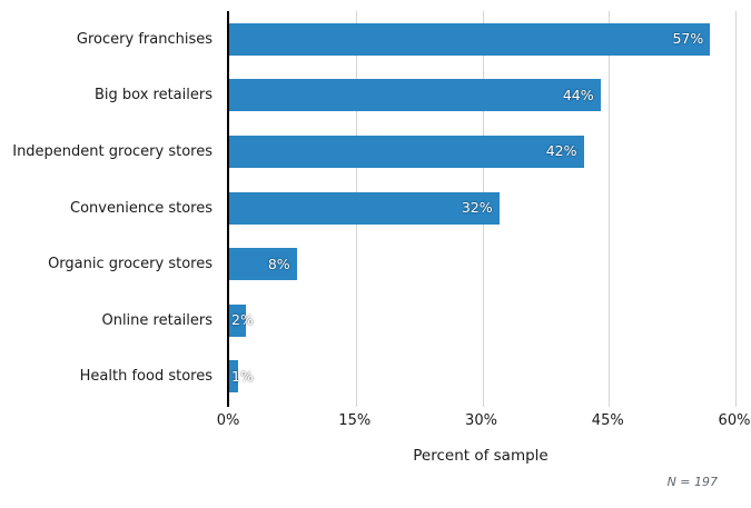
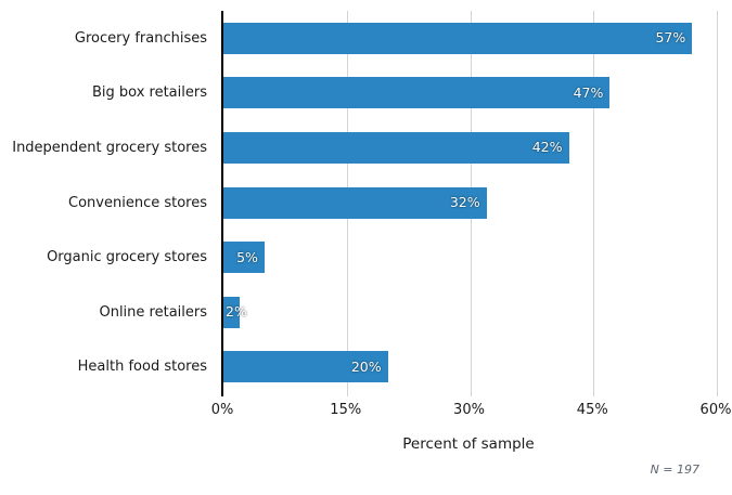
Big box retailers: 44% -> 47%
Organic grocery stores: 8% -> 5%
Health food stores: 1% -> 20%
